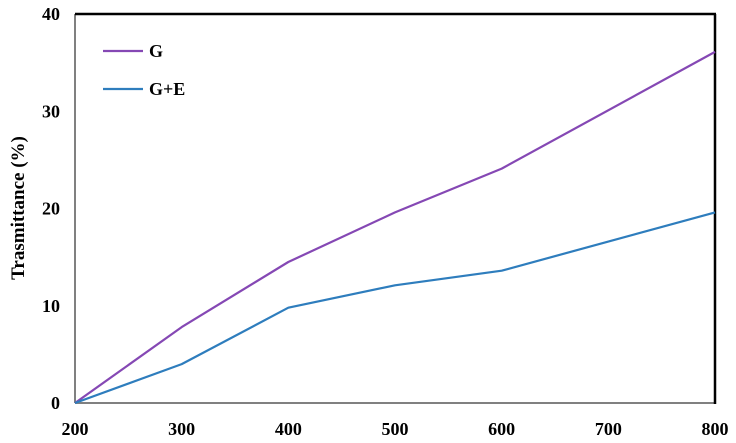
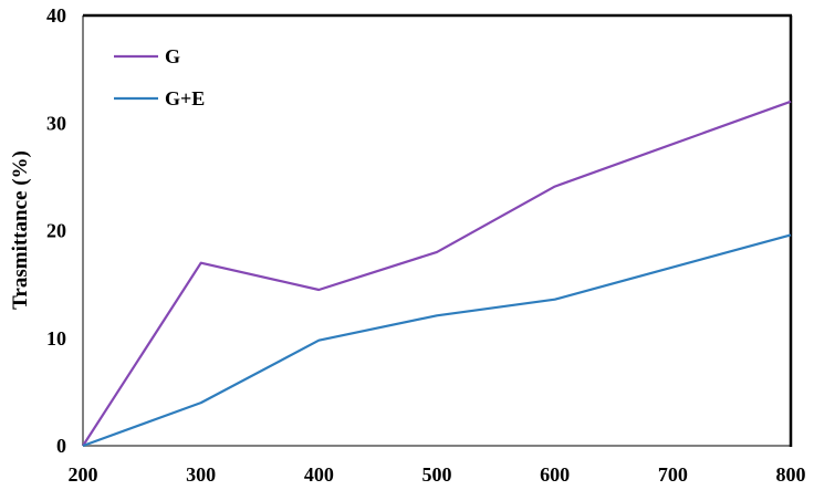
G/300: 8 -> 17
G/500: 20 -> 18
G/800: 36 -> 32
